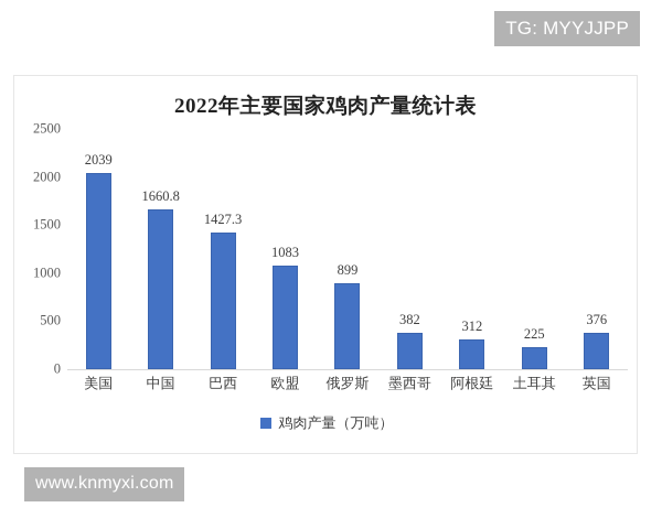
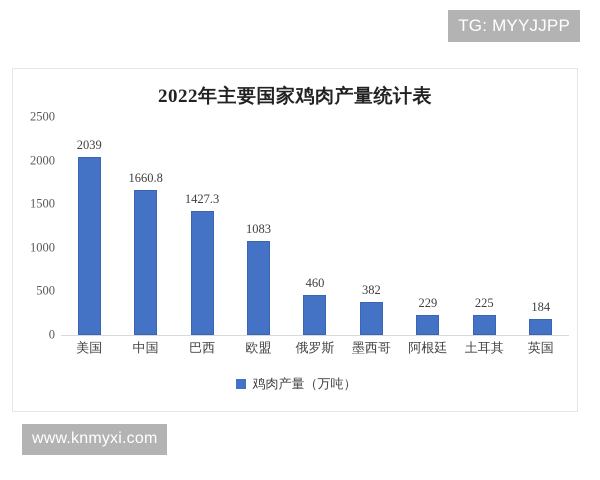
俄罗斯: 899 -> 460
阿根廷: 312 -> 229
英国: 376 -> 184
